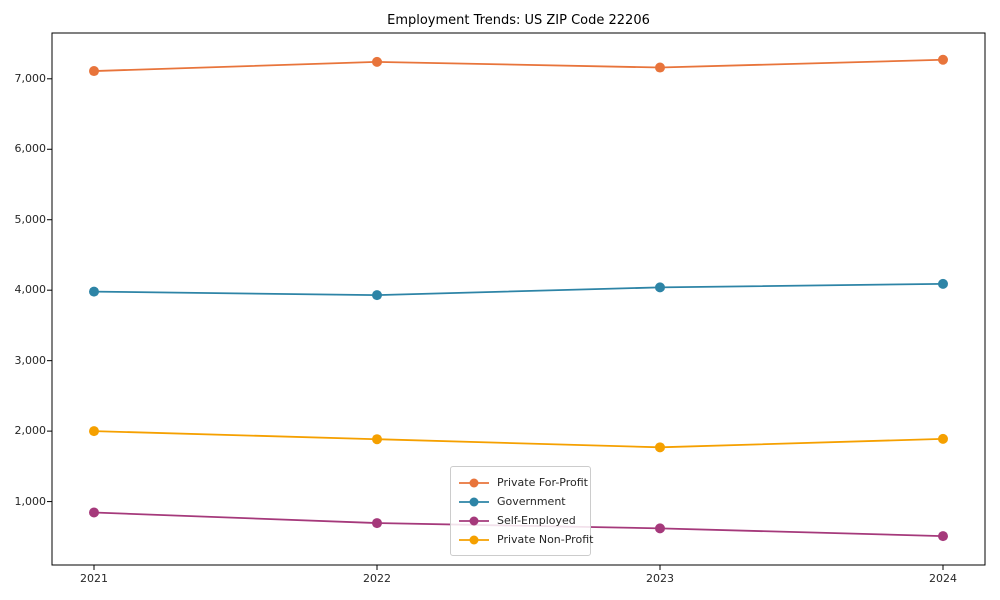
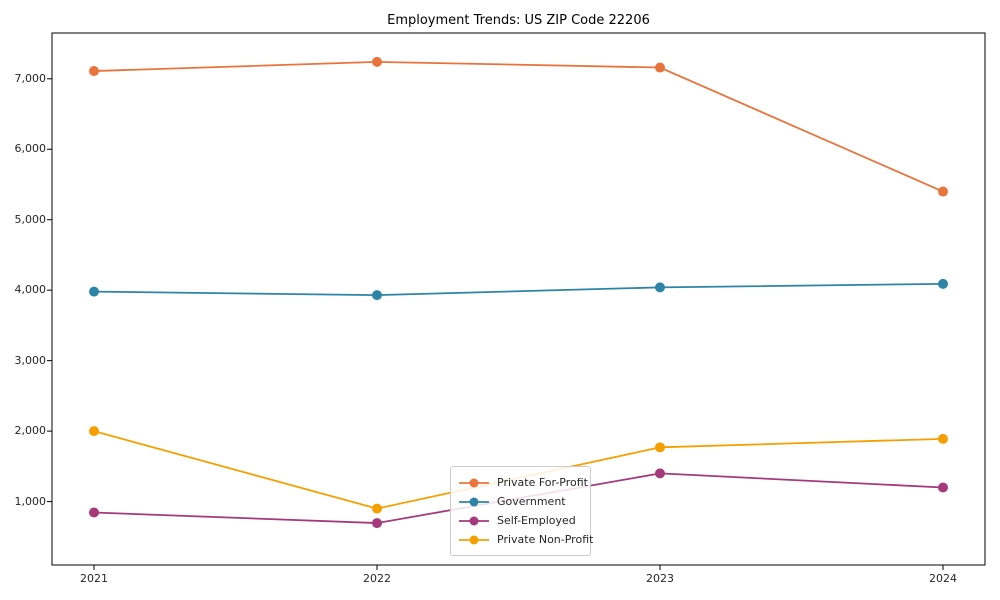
Private Non-Profit/2022: 1900 -> 900
Self-Employed/2023: 600 -> 1400
Private For-Profit/2024: 7300 -> 5400
Self-Employed/2024: 500 -> 1200
